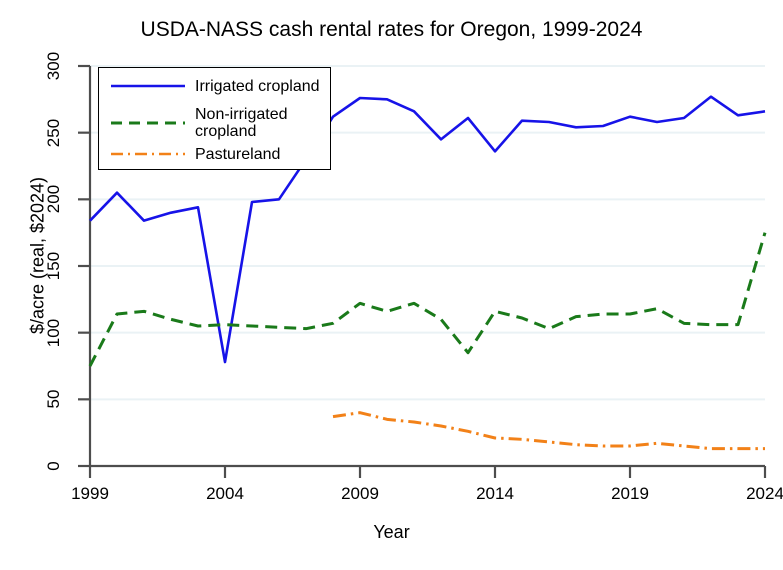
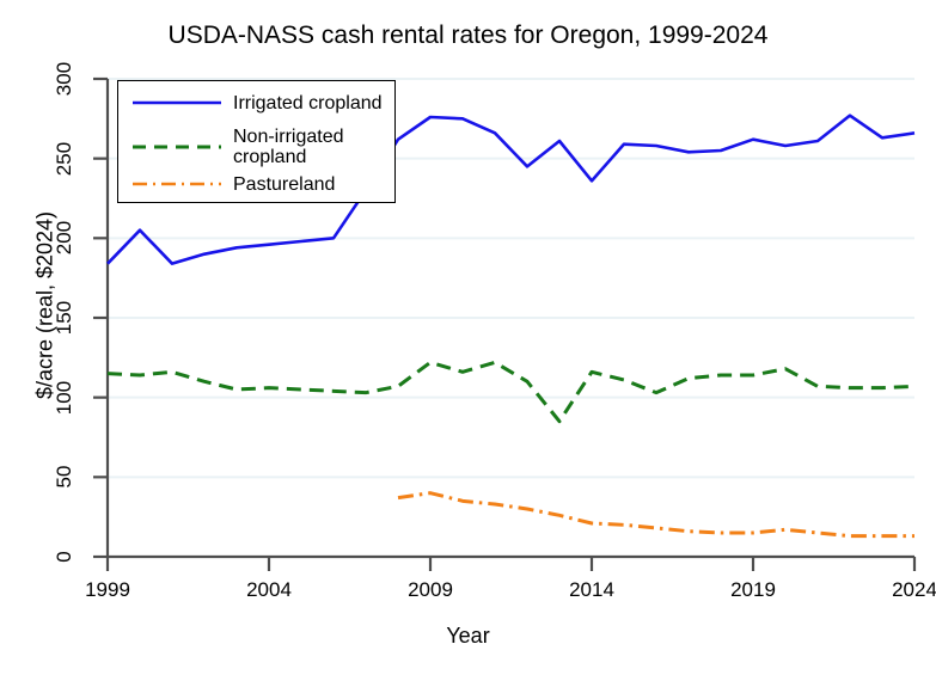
Non-irrigated cropland/1999: 75 -> 115
Irrigated cropland/2004: 78 -> 196
Non-irrigated cropland/2024: 175 -> 107
